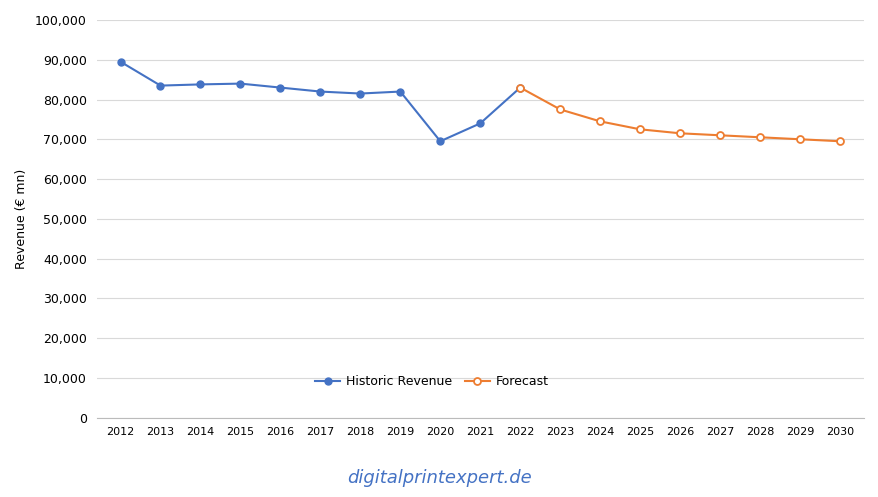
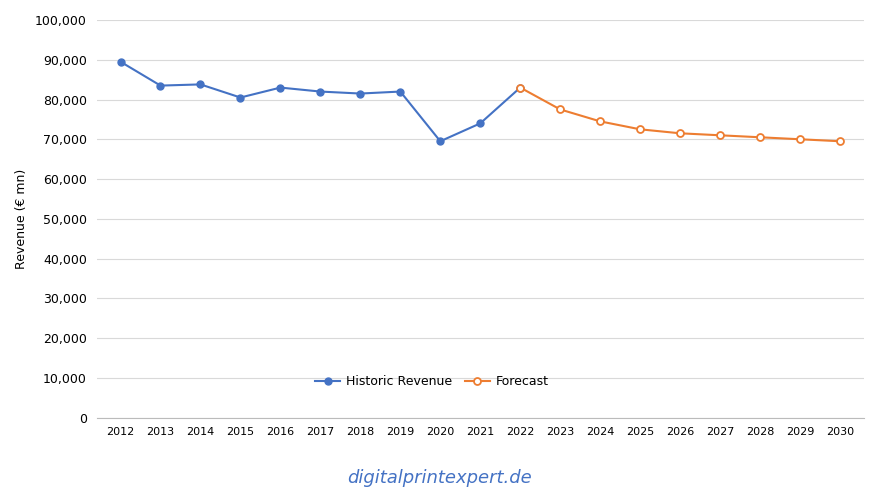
Historic Revenue/2015: 84,000 -> 80,500
